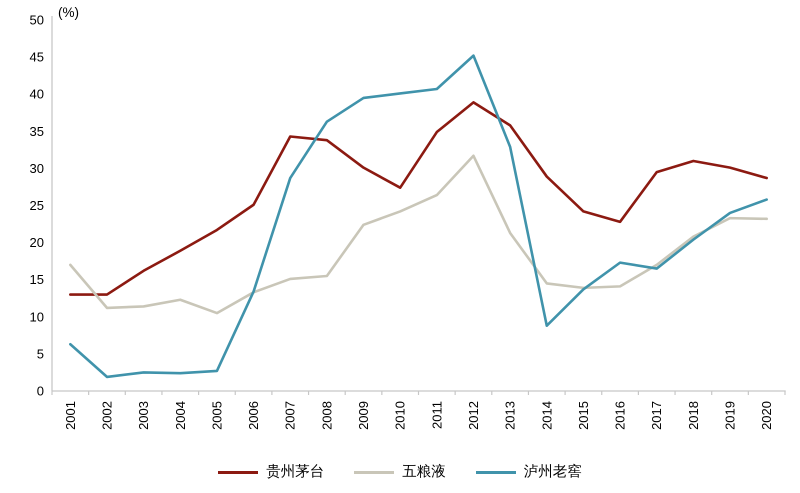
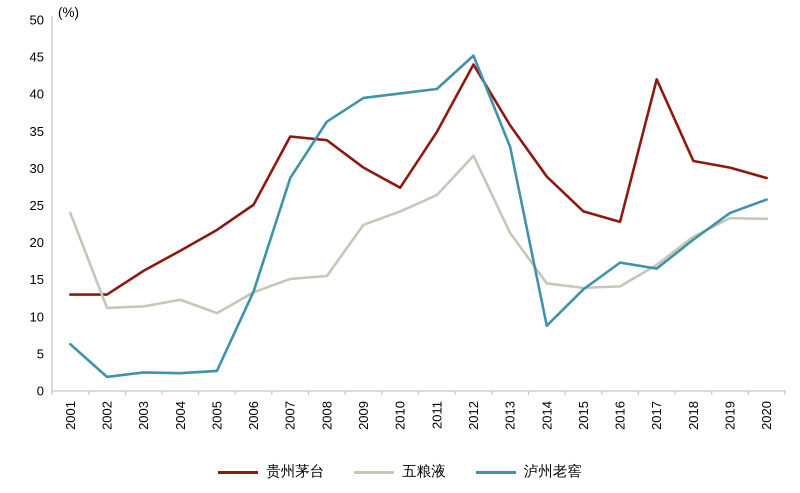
五粮液/2001: 17 -> 24
贵州茅台/2012: 39 -> 44
贵州茅台/2017: 30 -> 42
